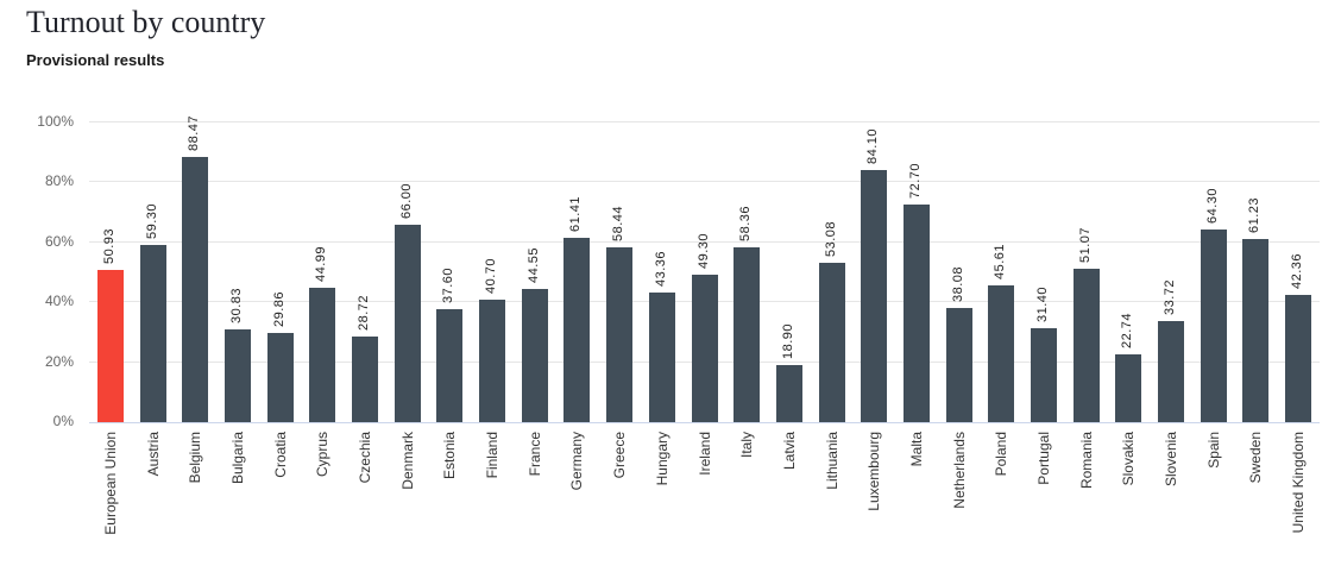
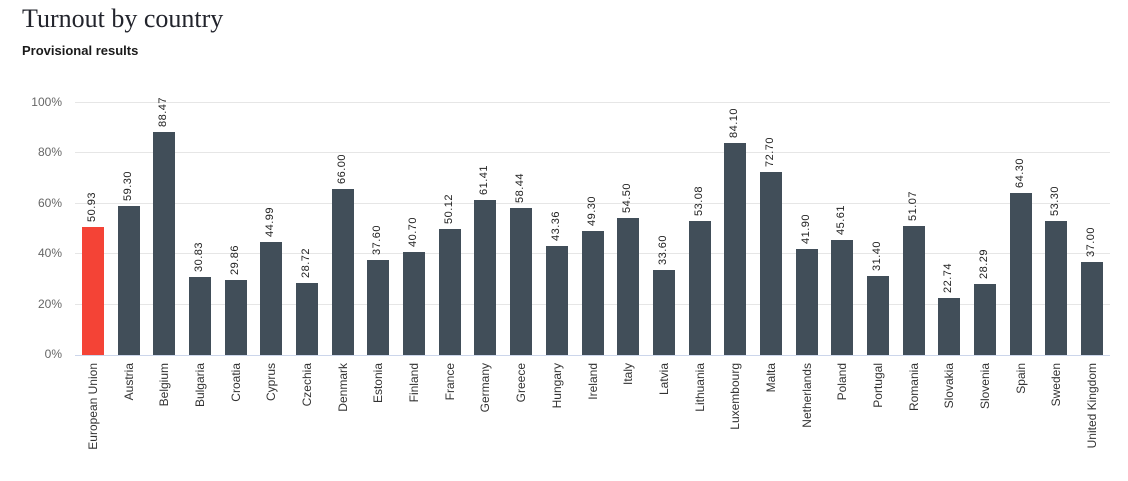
France: 44.55 -> 50.12
Italy: 58.36 -> 54.50
Latvia: 18.90 -> 33.60
Netherlands: 38.08 -> 41.90
Slovenia: 33.72 -> 28.29
Sweden: 61.23 -> 53.30
United Kingdom: 42.36 -> 37.00
